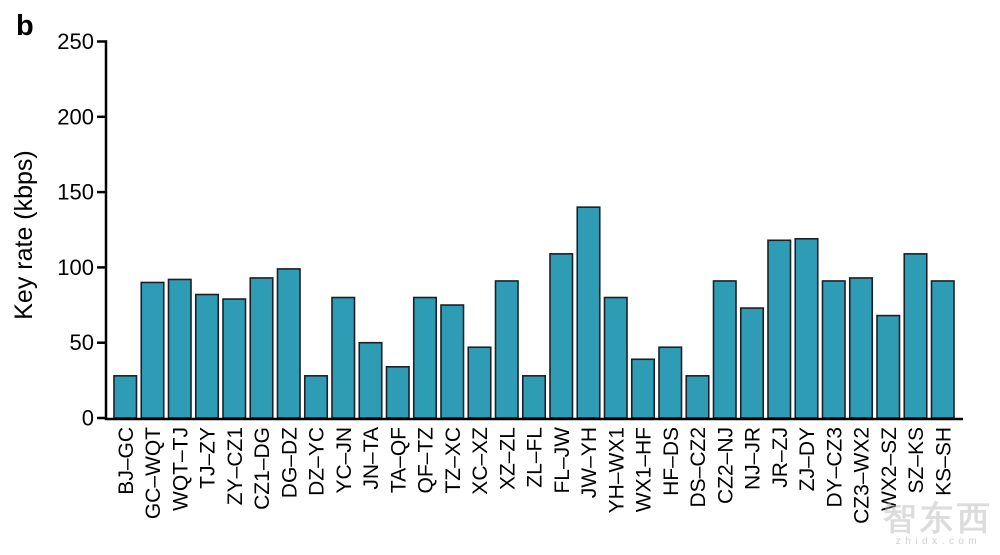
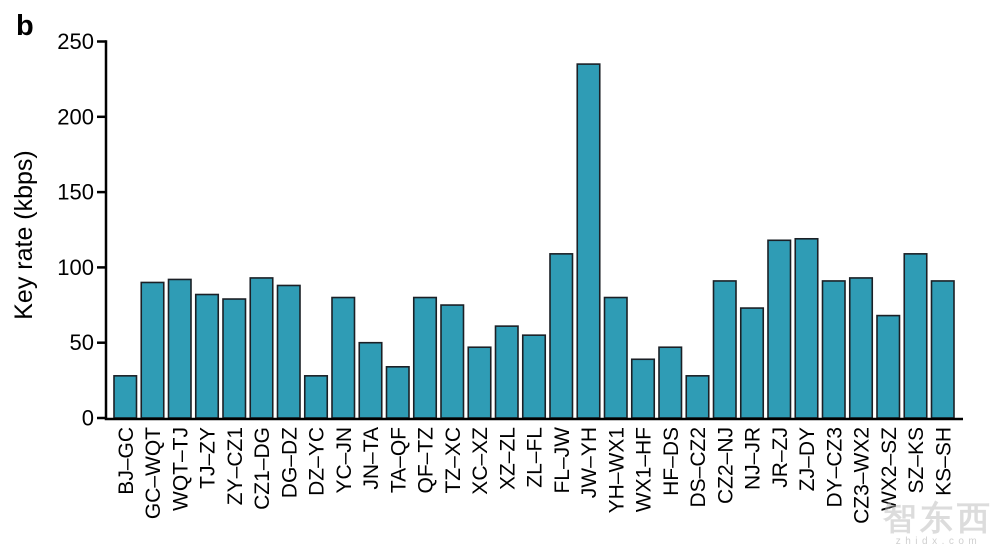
DG–DZ: 99 -> 88
XZ–ZL: 91 -> 61
ZL–FL: 28 -> 55
JW–YH: 140 -> 235
